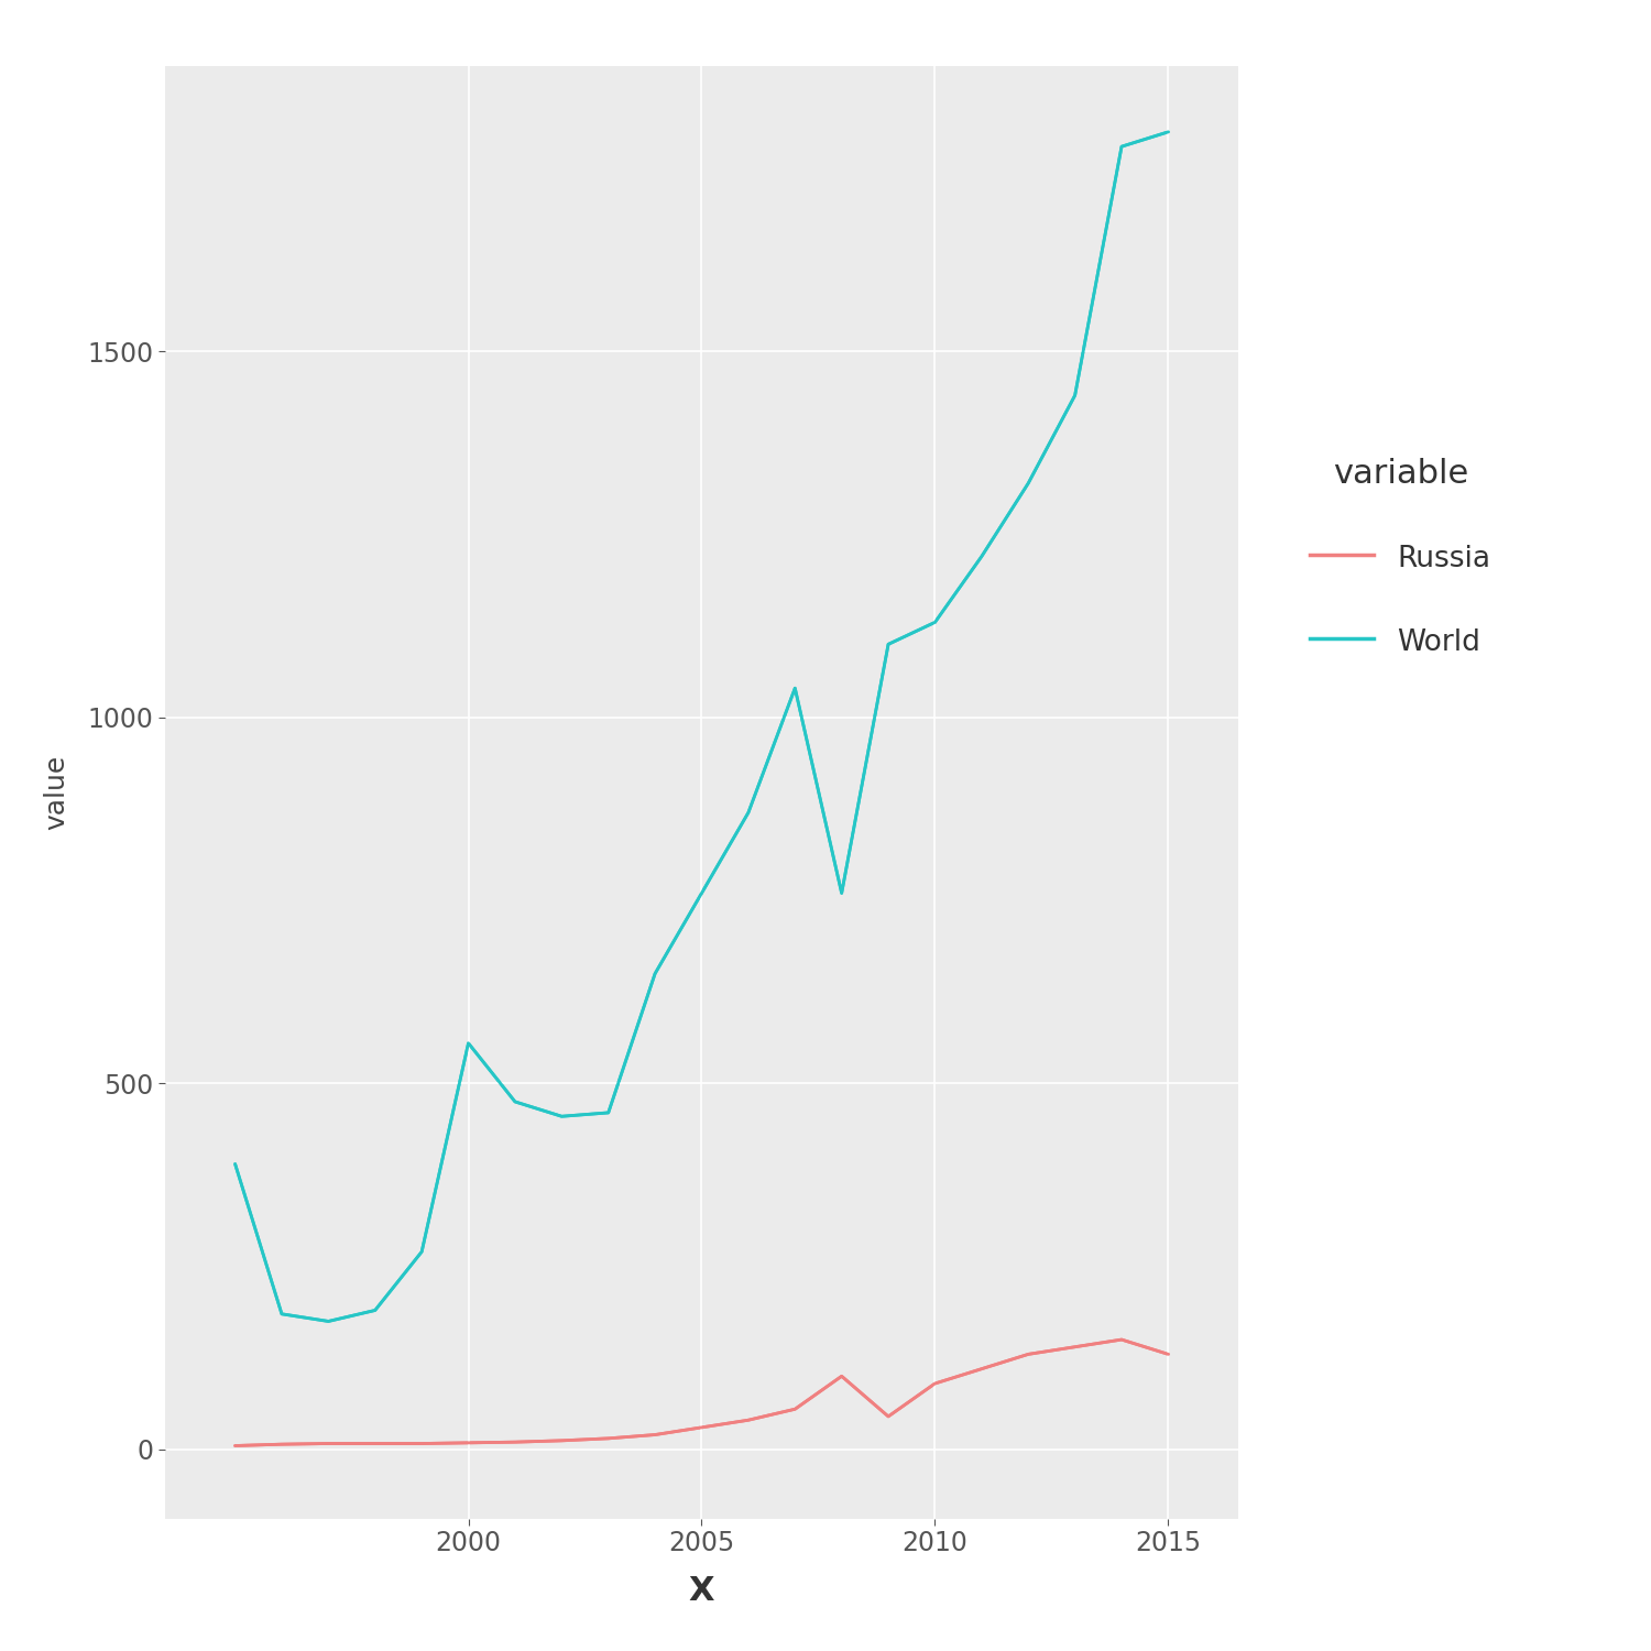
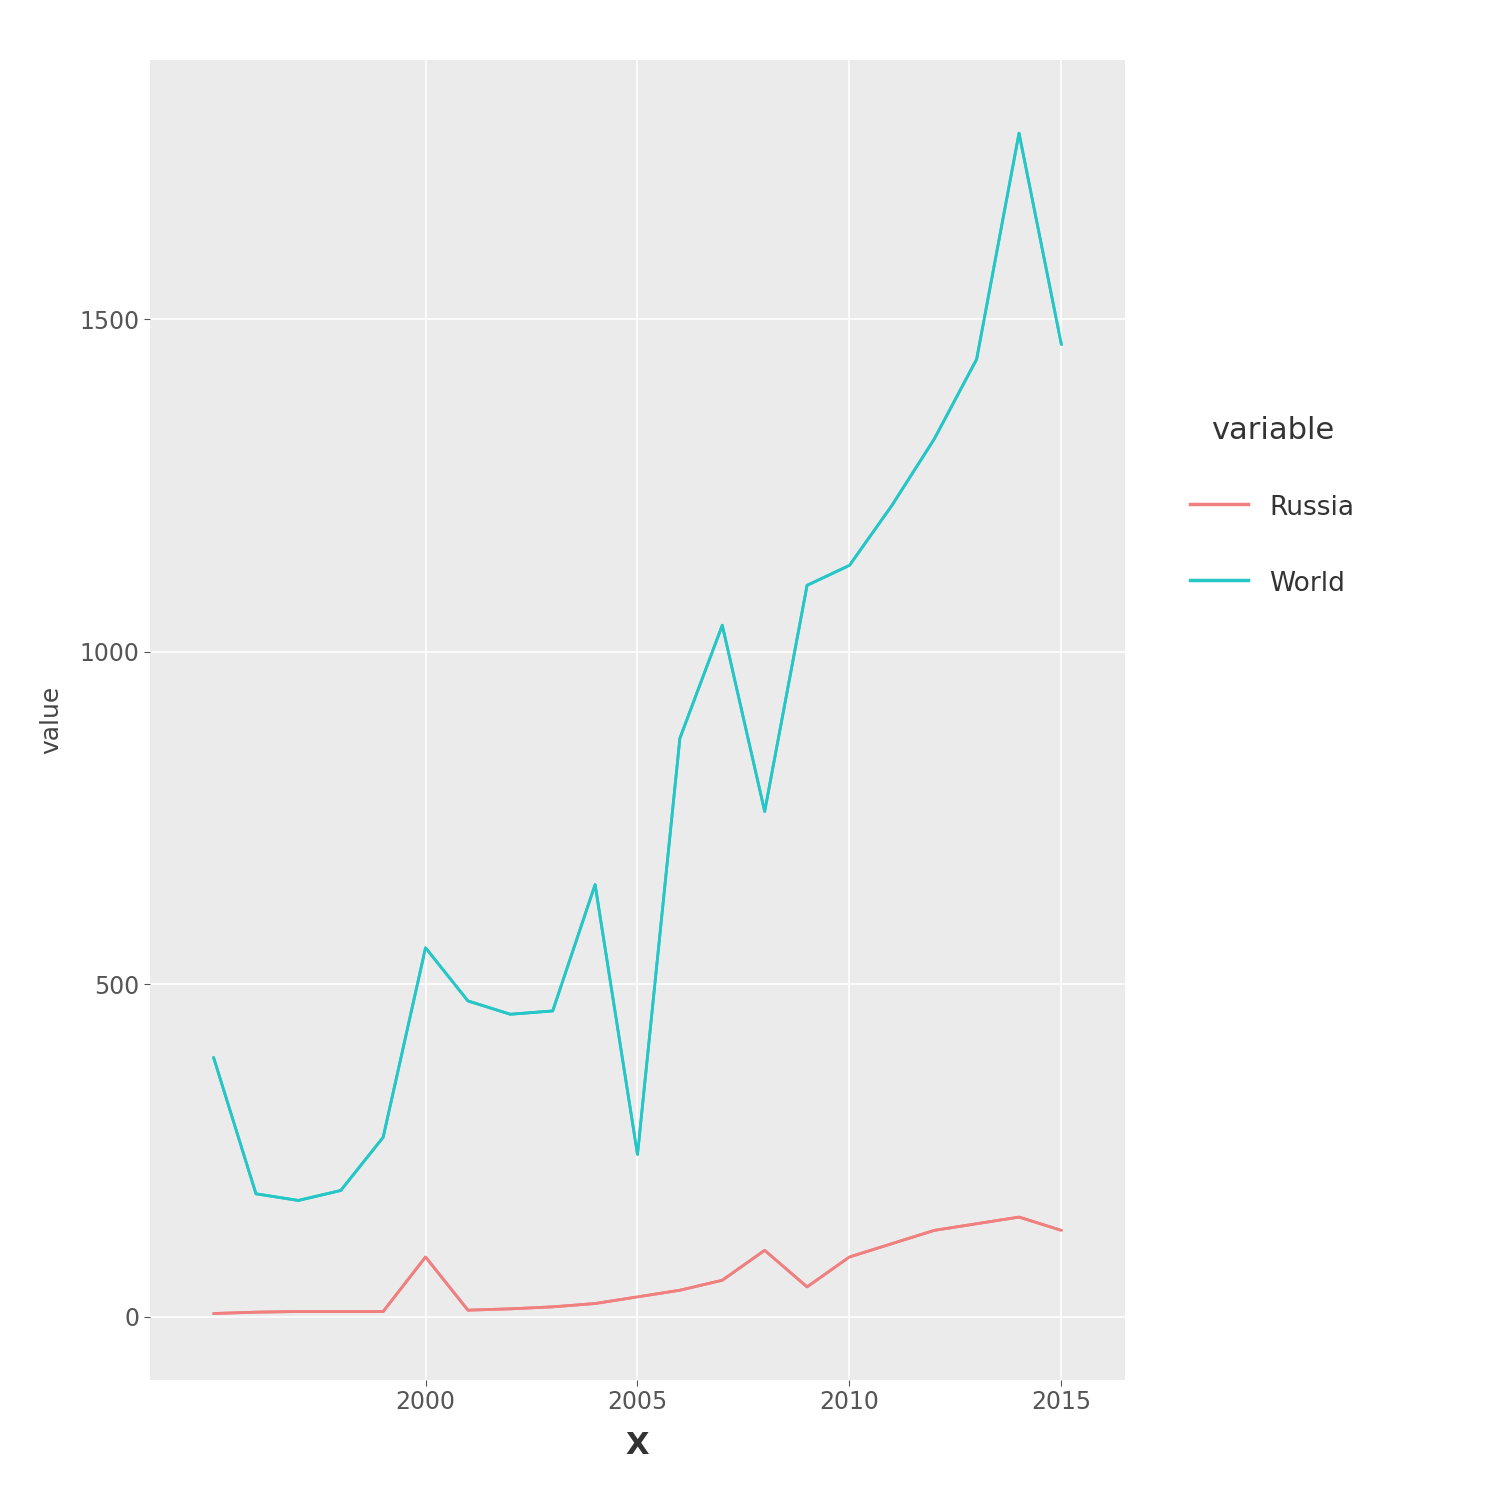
Russia/2000: 9 -> 90
World/2005: 760 -> 244
World/2015: 1800 -> 1462
